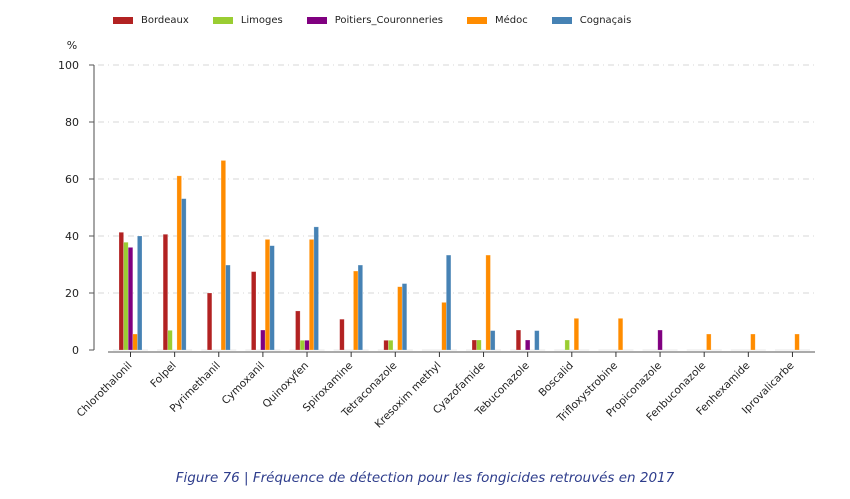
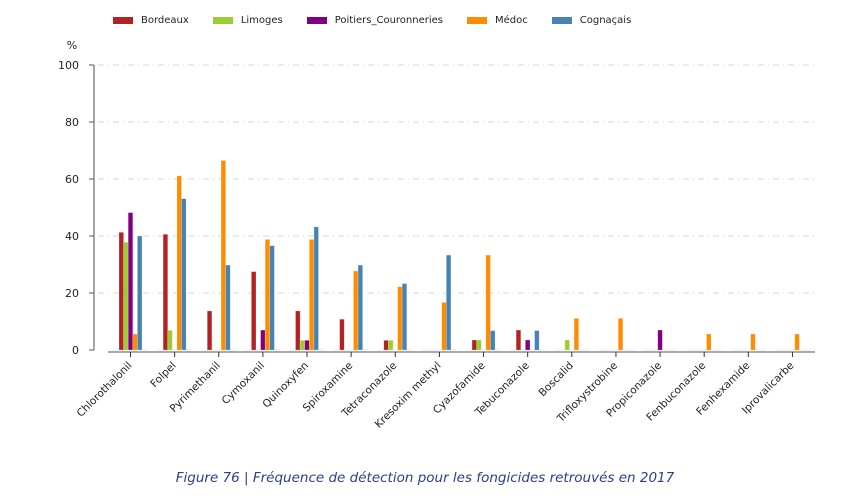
Poitiers_Couronneries/Chlorothalonil: 36 -> 48
Bordeaux/Pyrimethanil: 20 -> 14
